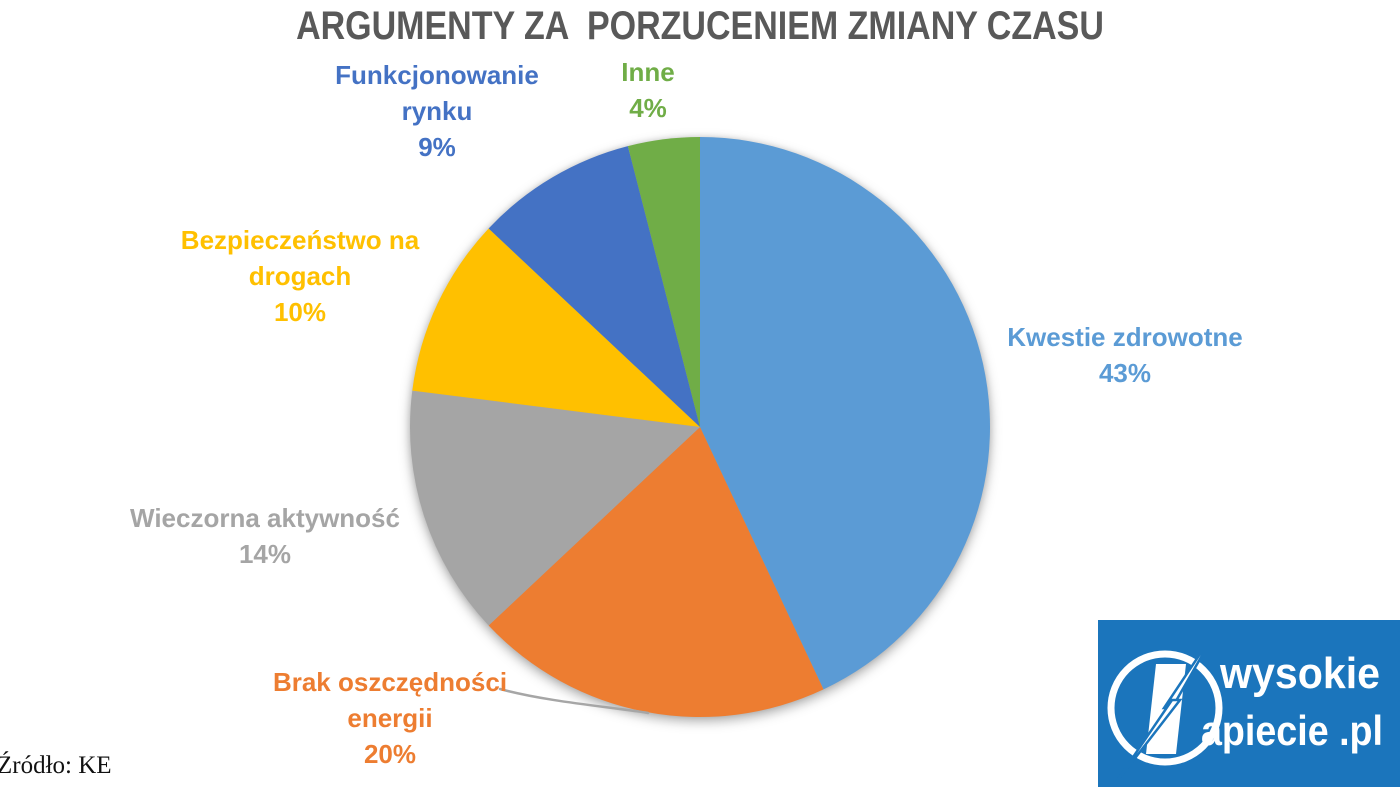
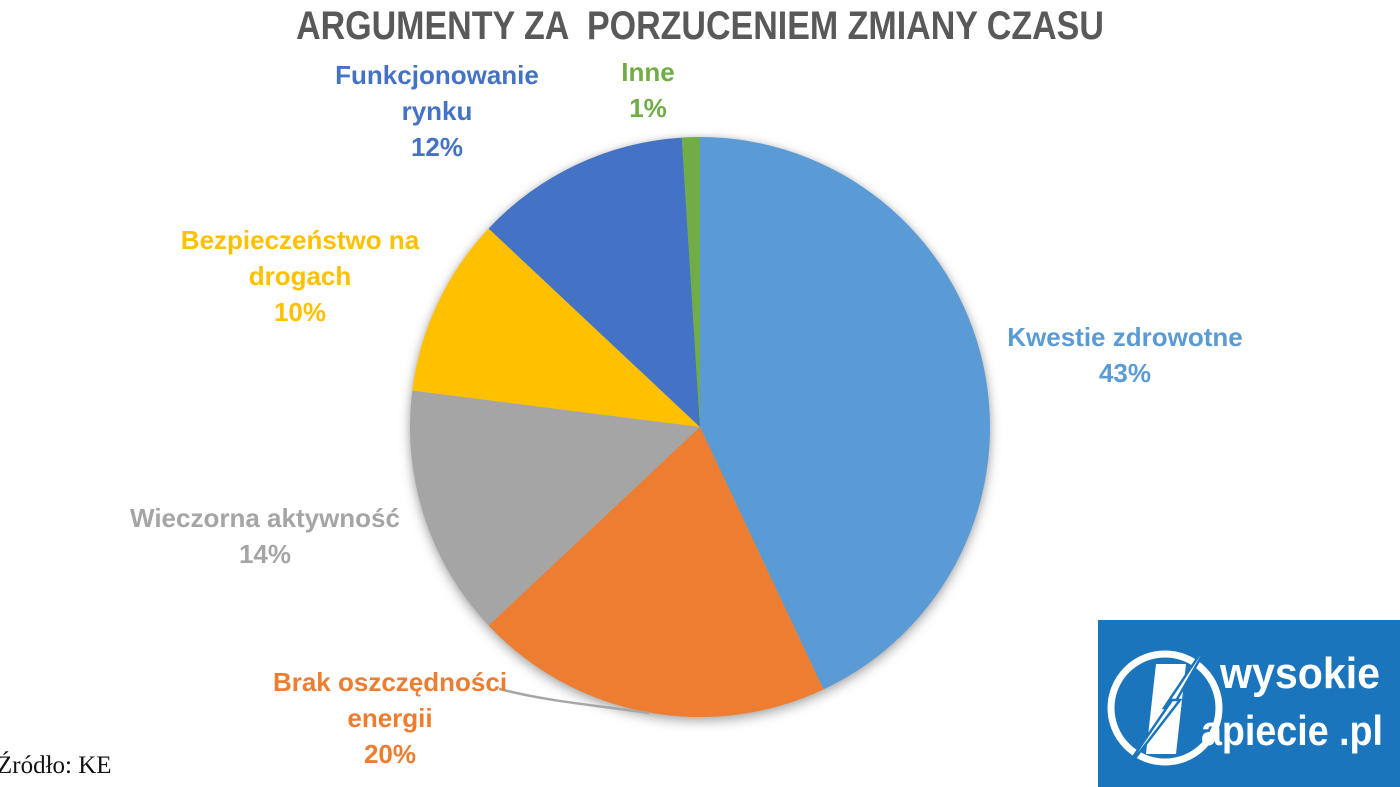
Funkcjonowanie rynku: 9% -> 12%
Inne: 4% -> 1%
